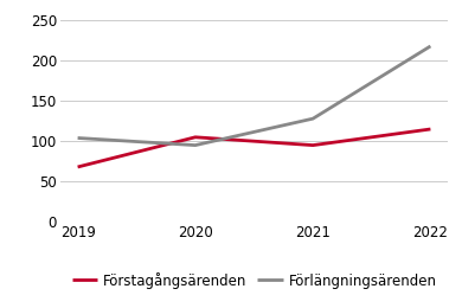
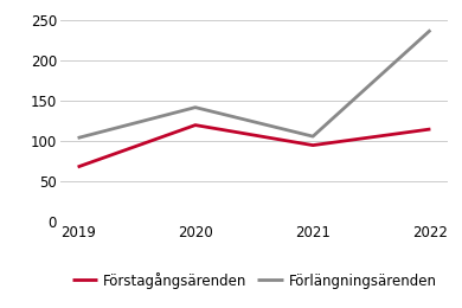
Förstagångsärenden/2020: 105 -> 120
Förlängningsärenden/2020: 95 -> 142
Förlängningsärenden/2021: 128 -> 106
Förlängningsärenden/2022: 218 -> 238
